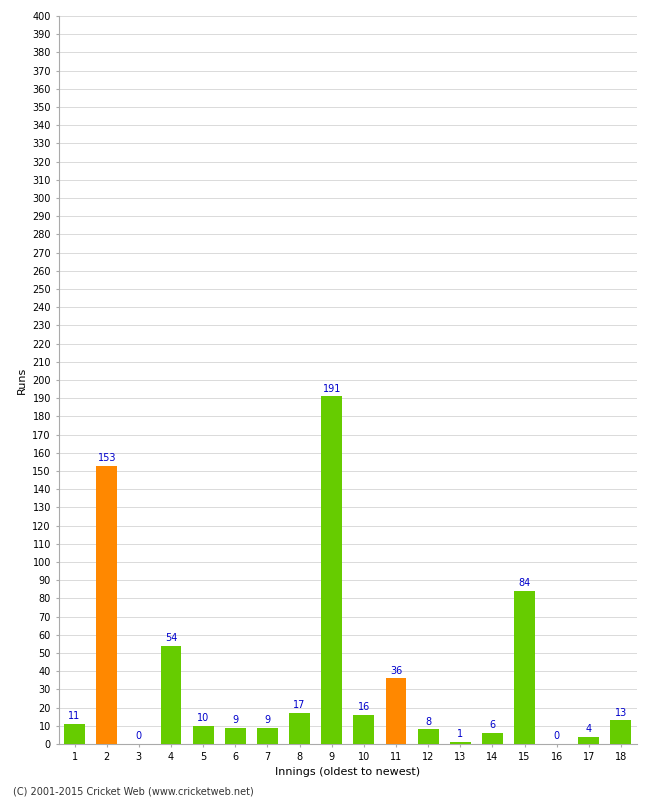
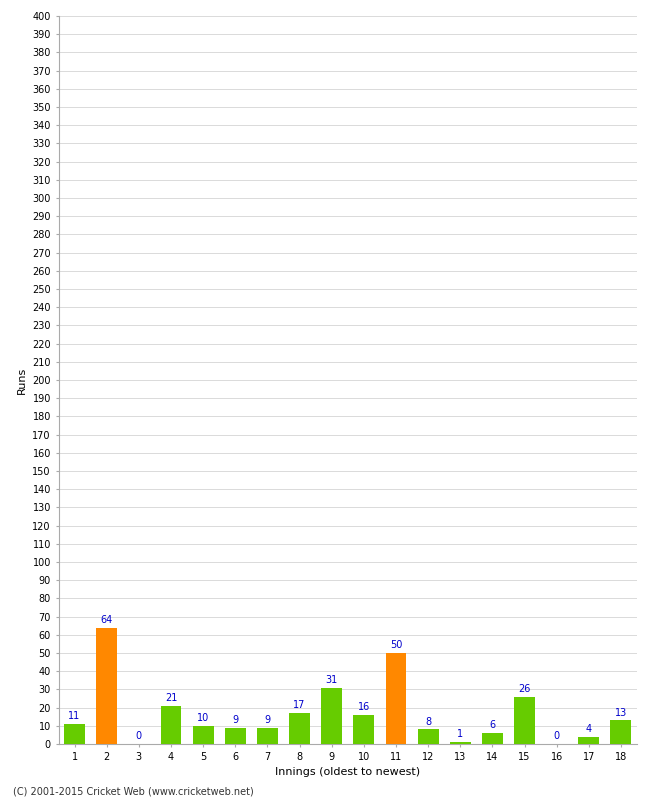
2: 153 -> 64
4: 54 -> 21
9: 191 -> 31
11: 36 -> 50
15: 84 -> 26
